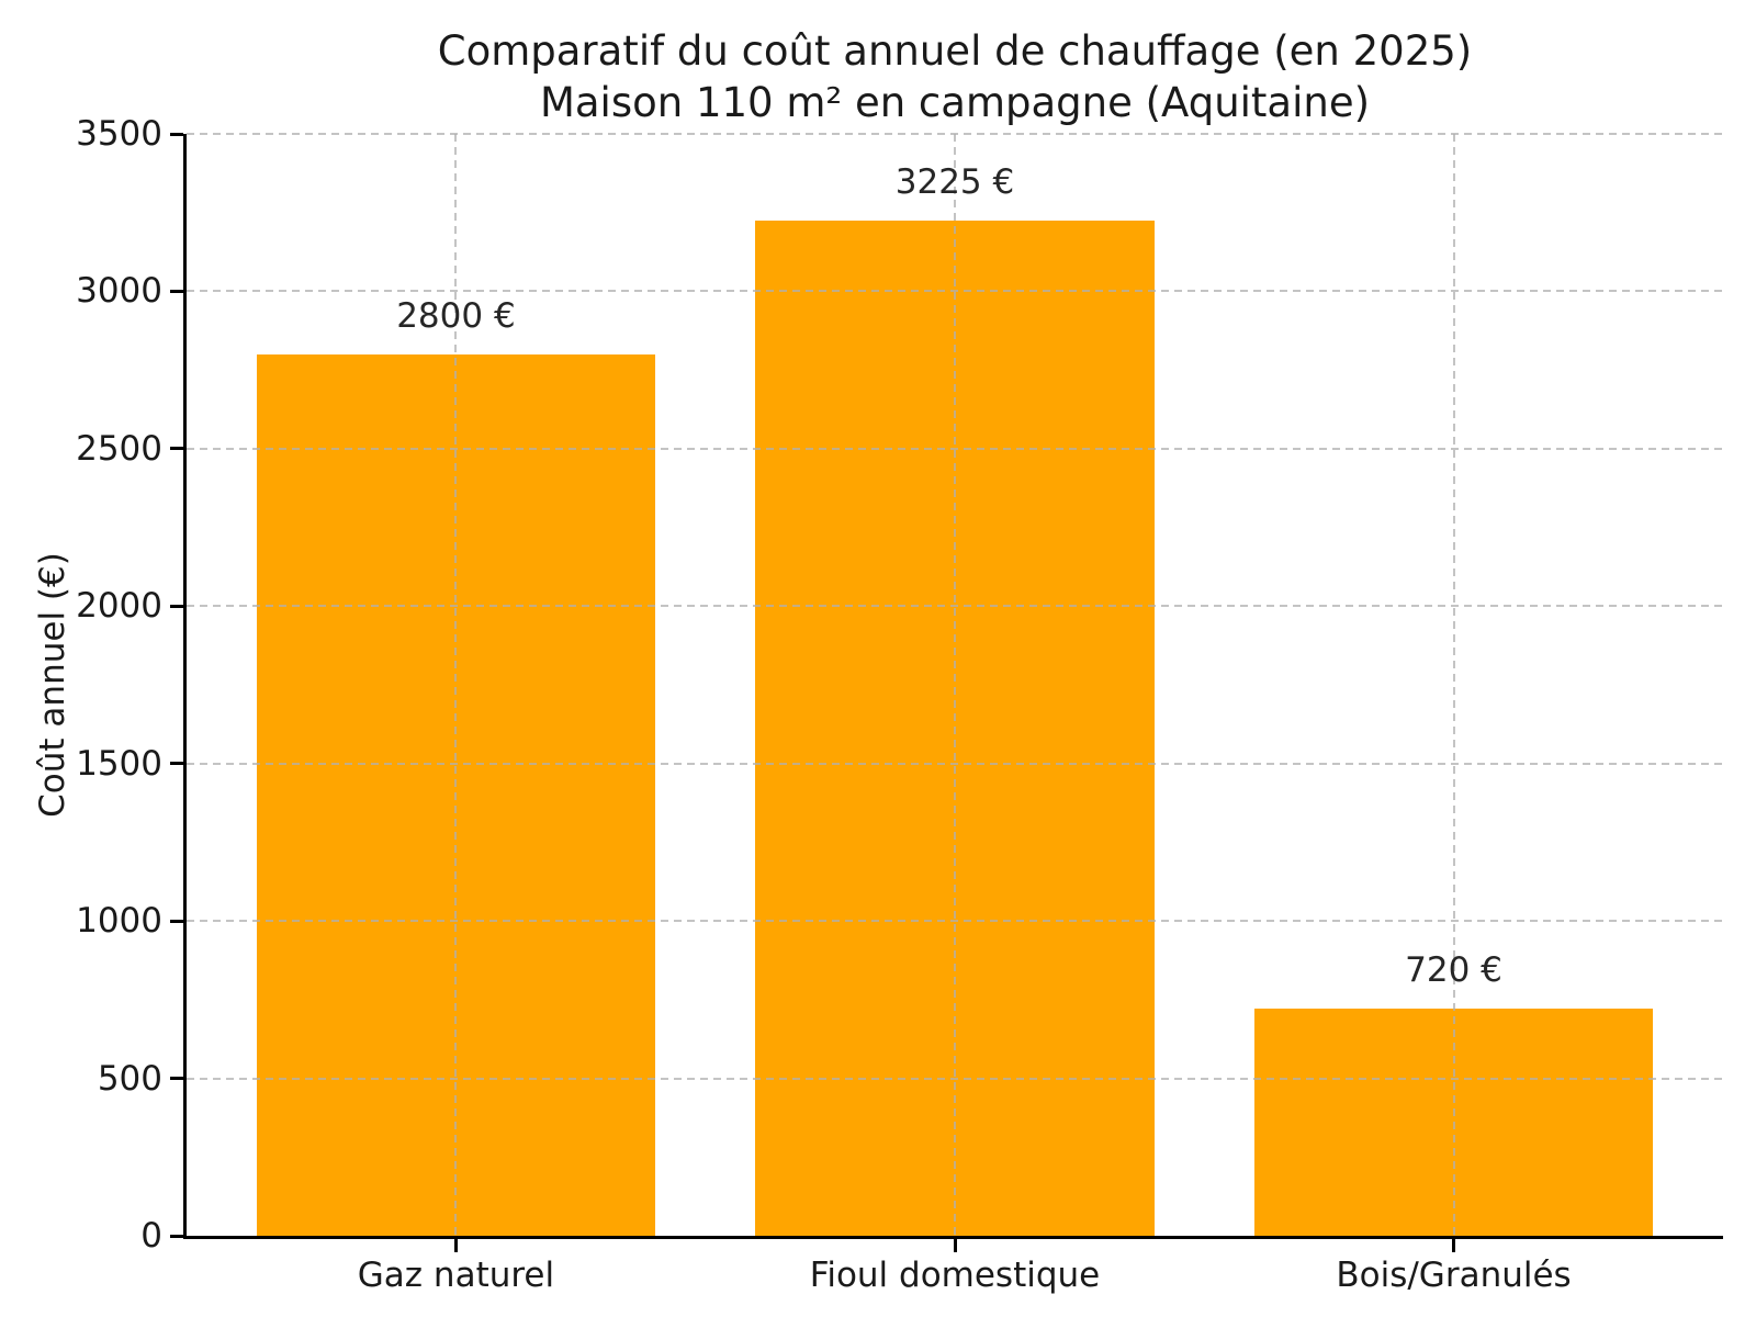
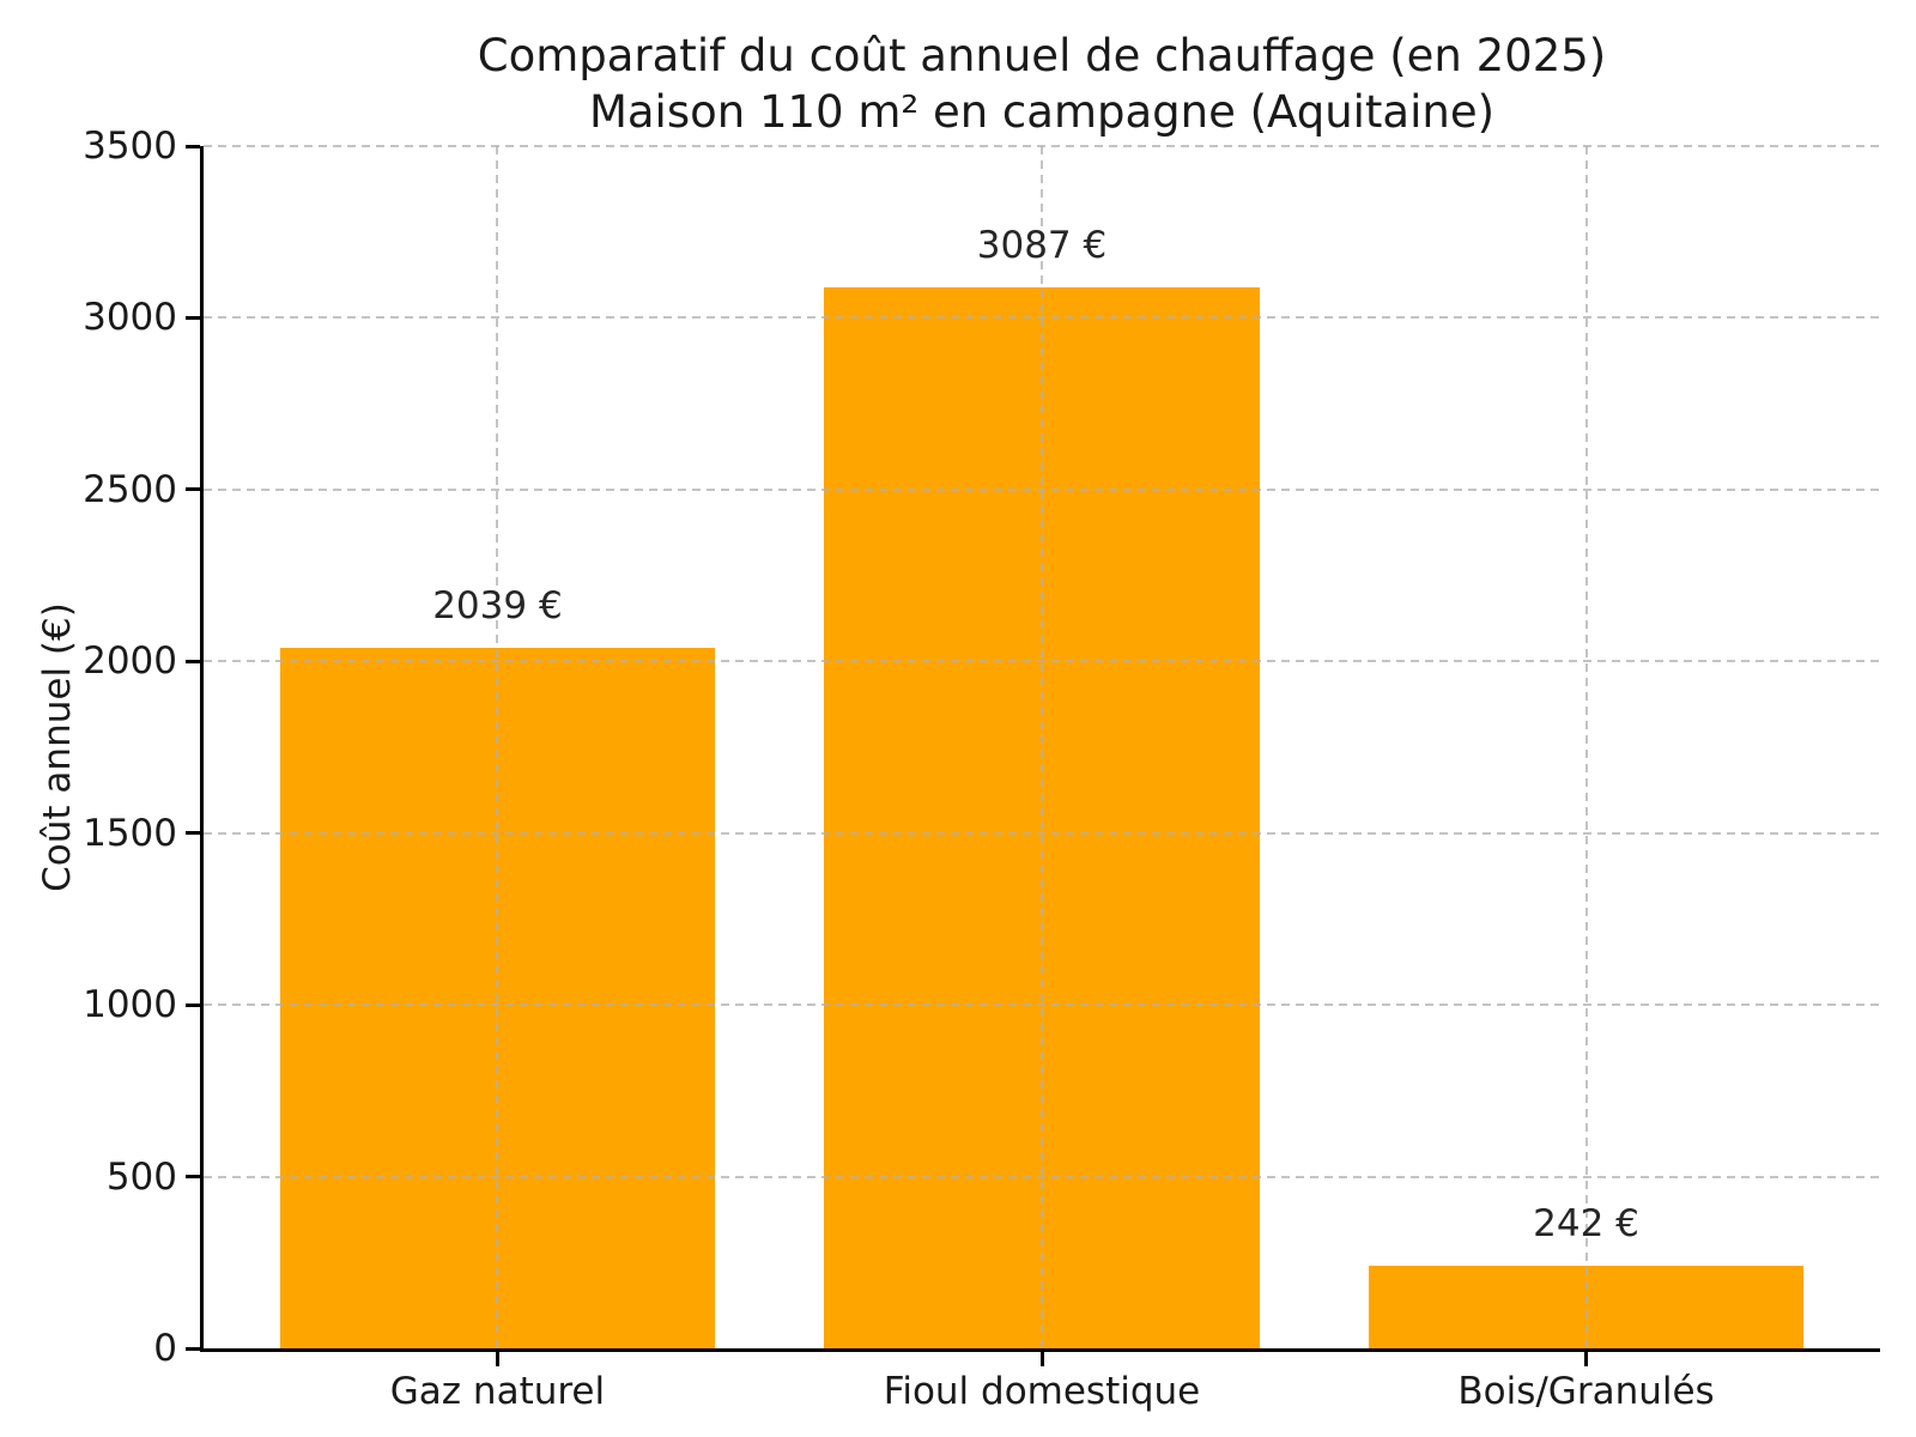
Gaz naturel: 2800 -> 2039
Fioul domestique: 3225 -> 3087
Bois/Granulés: 720 -> 242
